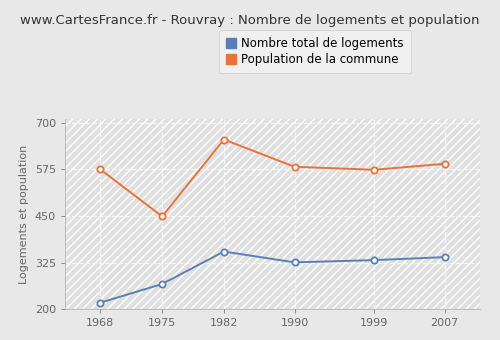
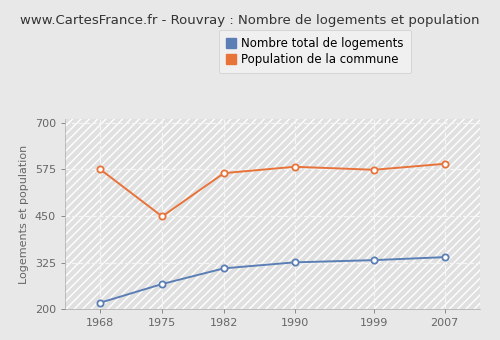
Nombre total de logements/1982: 355 -> 310
Population de la commune/1982: 655 -> 565
